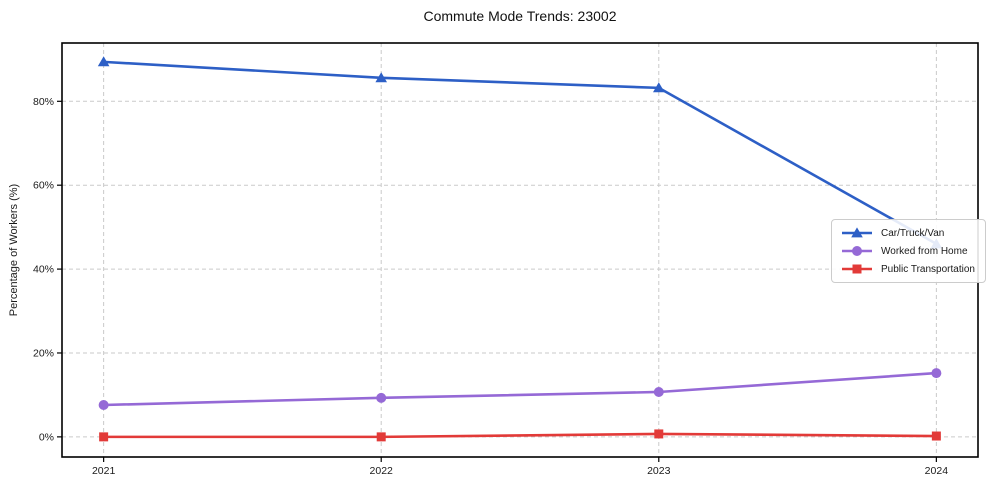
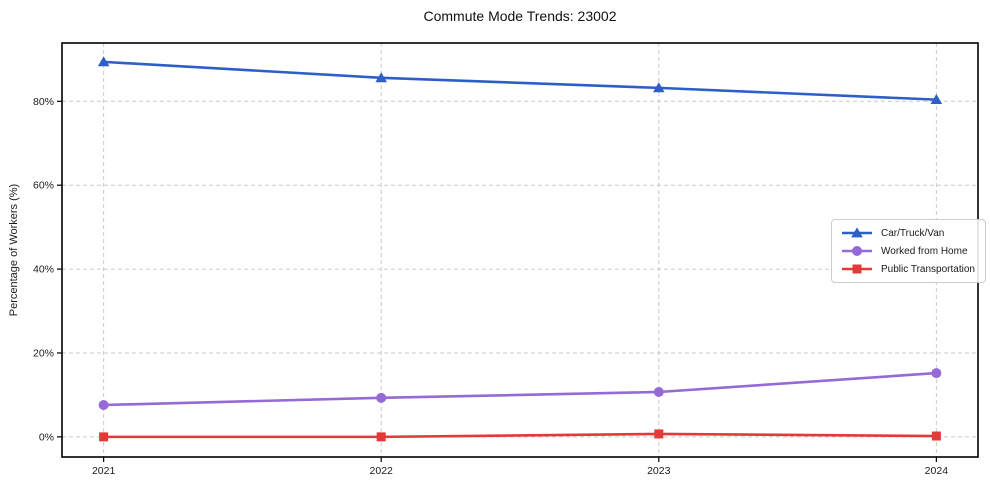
Car/Truck/Van/2024: 46% -> 80%
